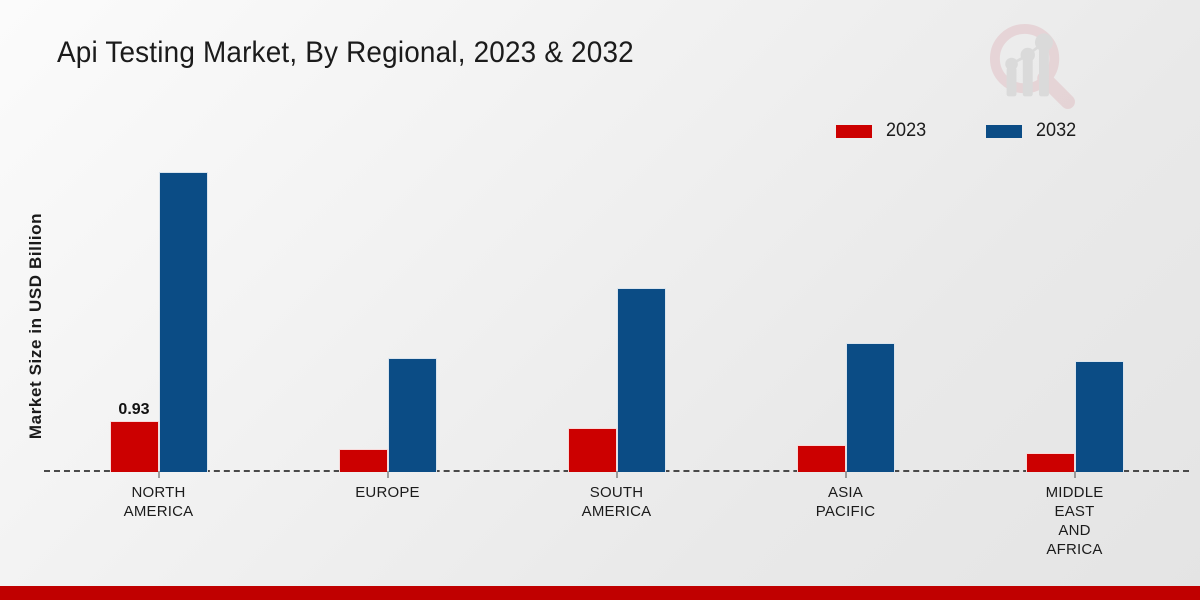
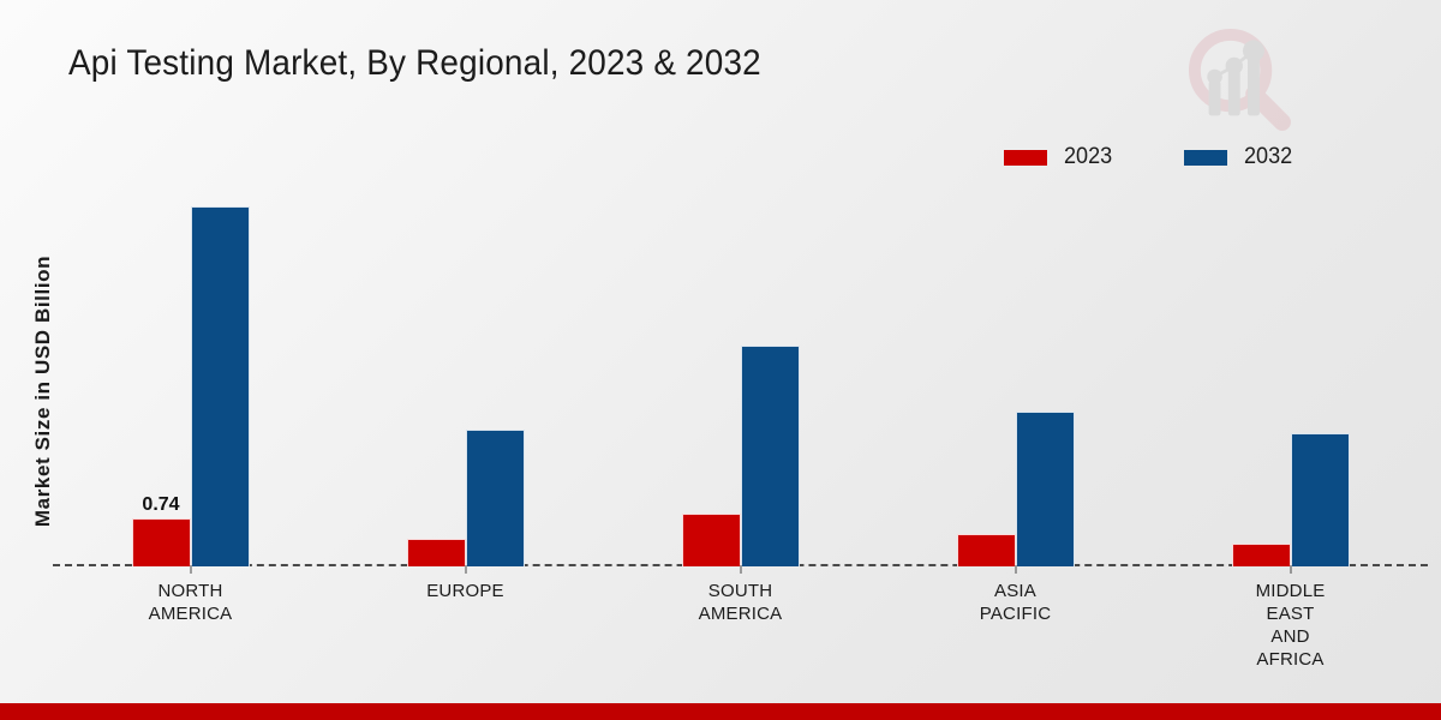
2023/NORTH AMERICA: 0.93 -> 0.74
